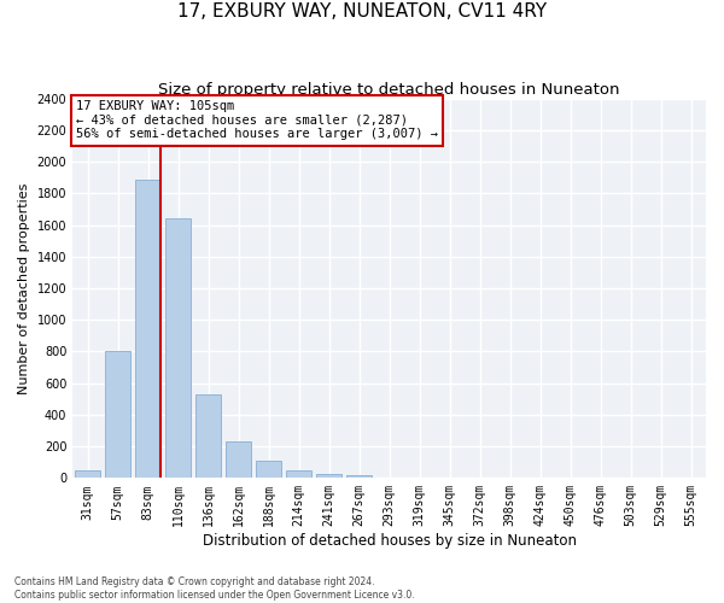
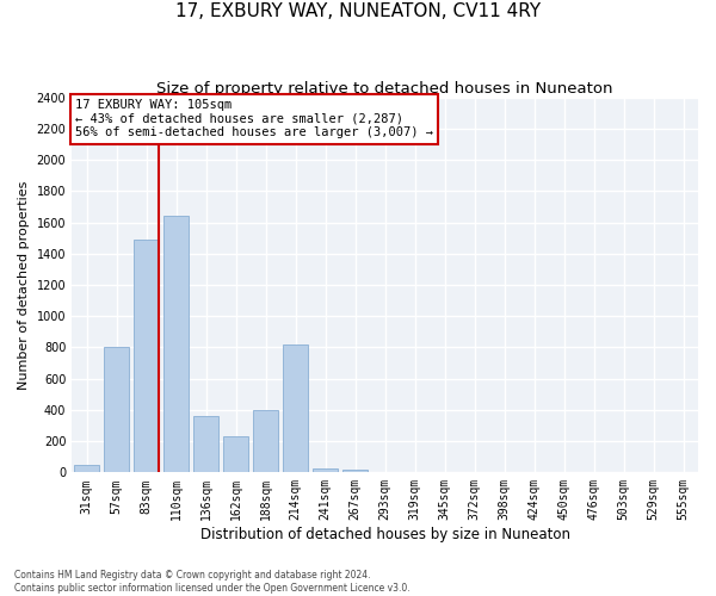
83sqm: 1890 -> 1490
136sqm: 530 -> 360
188sqm: 110 -> 400
214sqm: 50 -> 820
